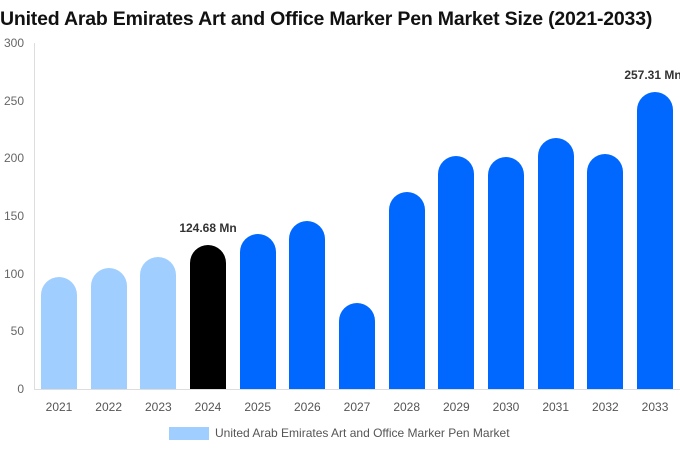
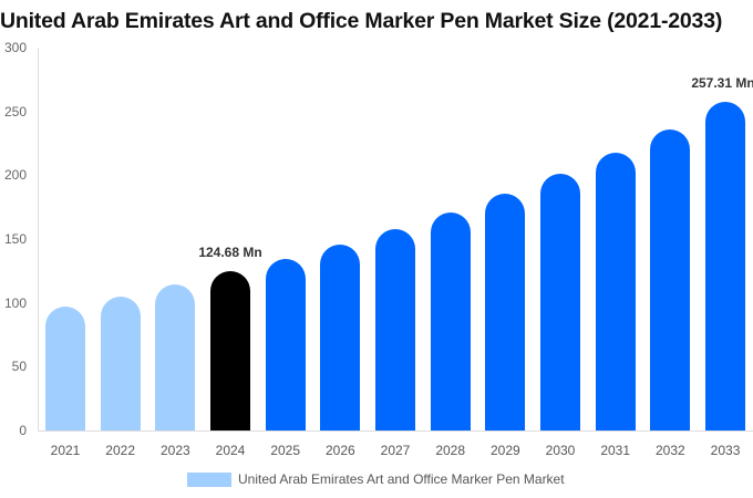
2027: 75 -> 158
2029: 202 -> 186
2032: 204 -> 236
